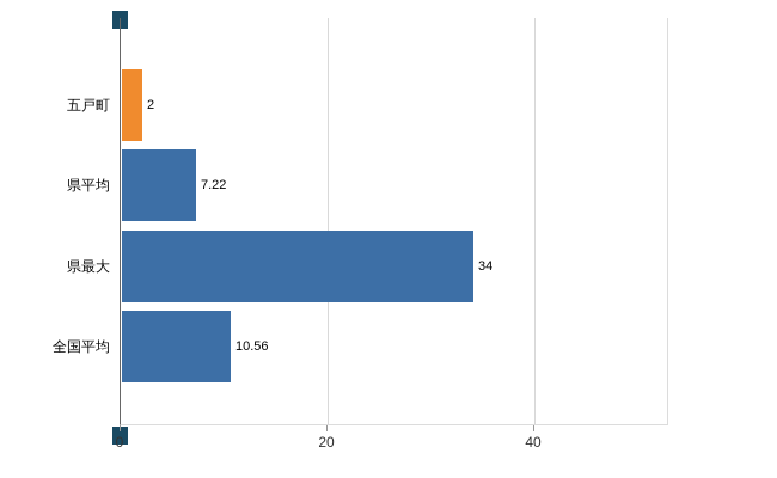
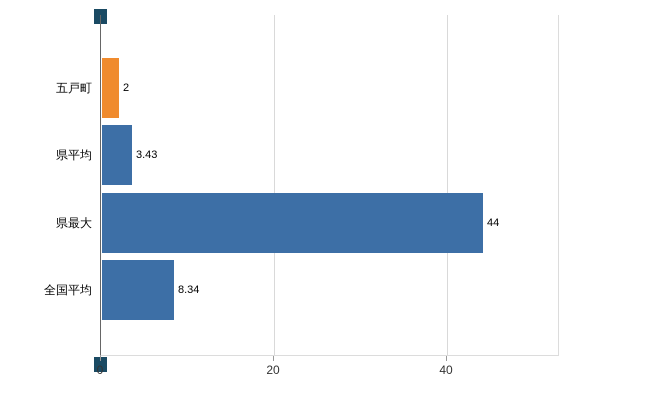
県平均: 7.22 -> 3.43
県最大: 34 -> 44
全国平均: 10.56 -> 8.34
